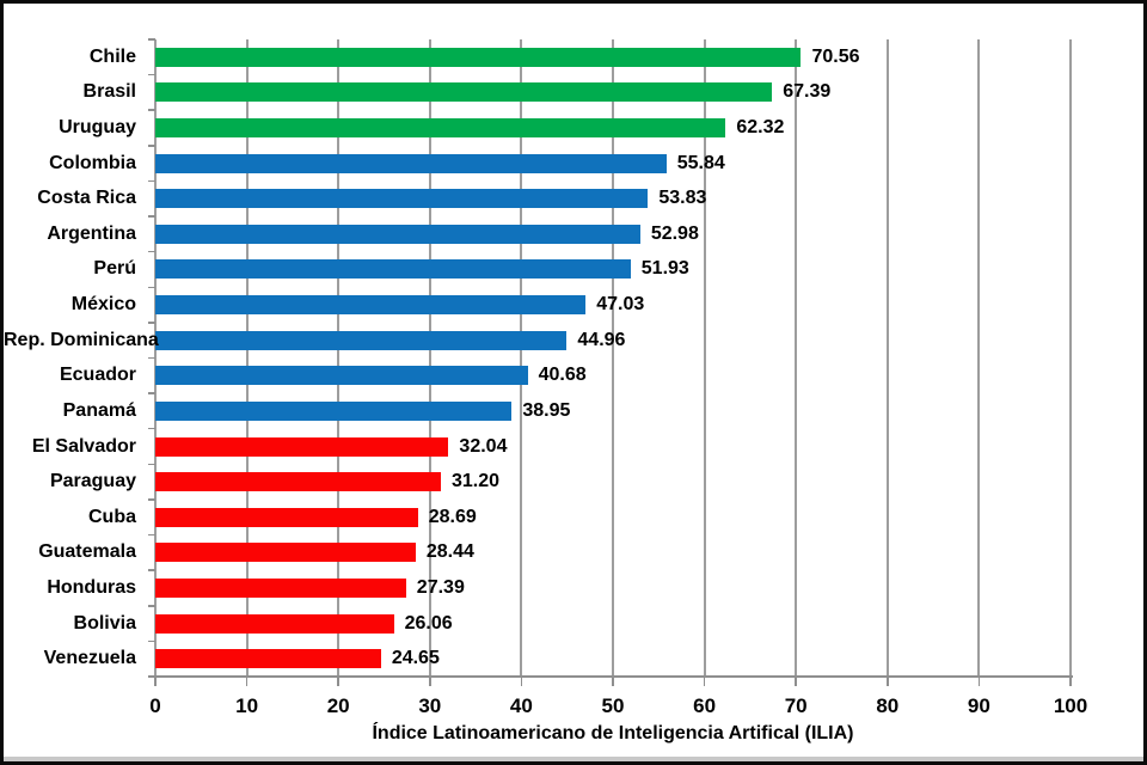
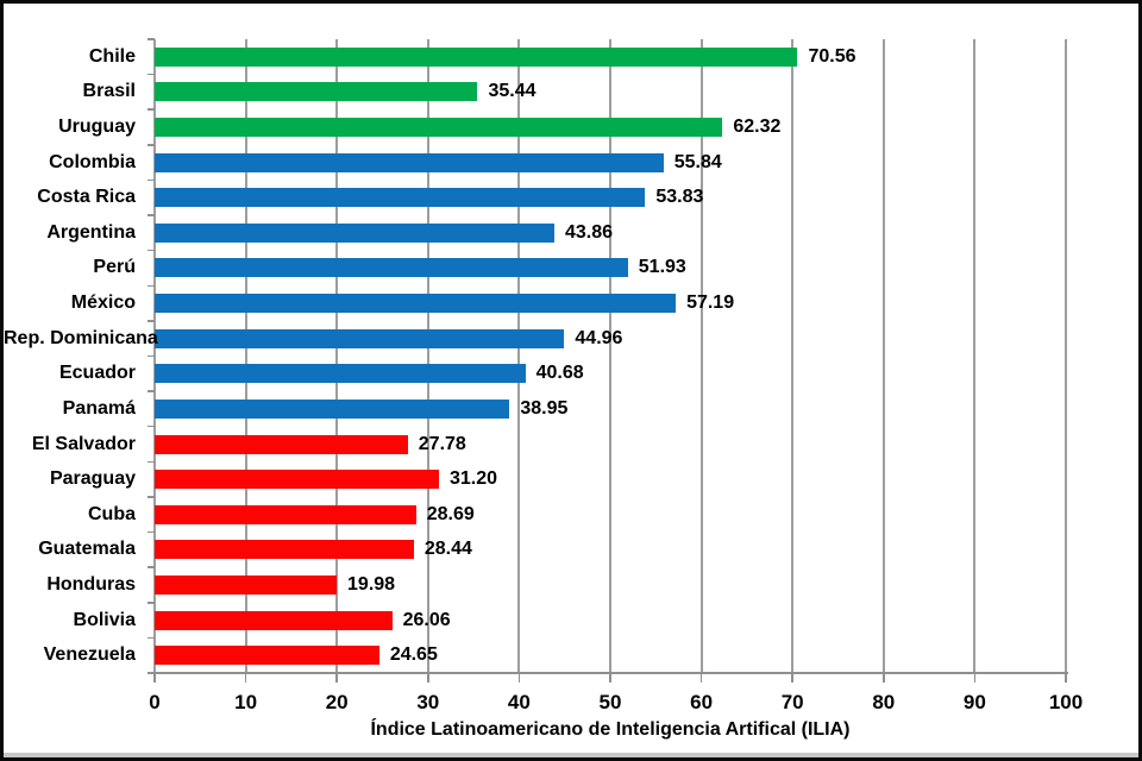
Brasil: 67.39 -> 35.44
Argentina: 52.98 -> 43.86
México: 47.03 -> 57.19
El Salvador: 32.04 -> 27.78
Honduras: 27.39 -> 19.98
